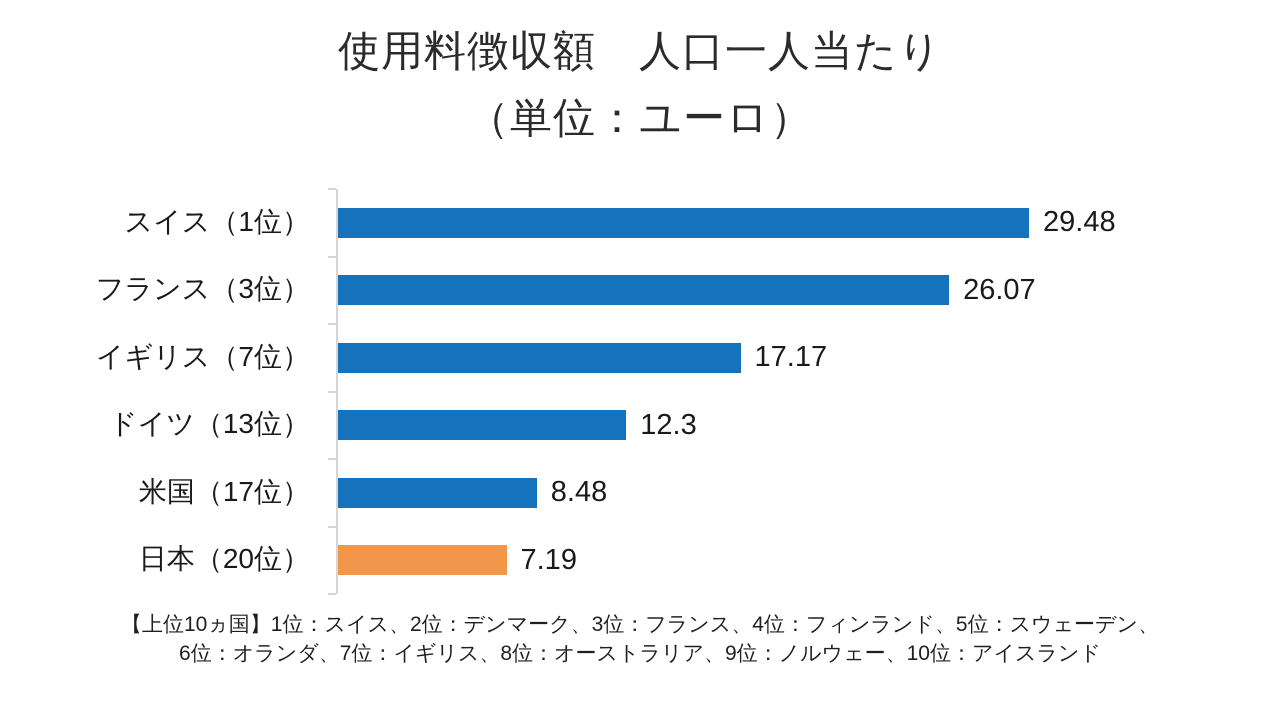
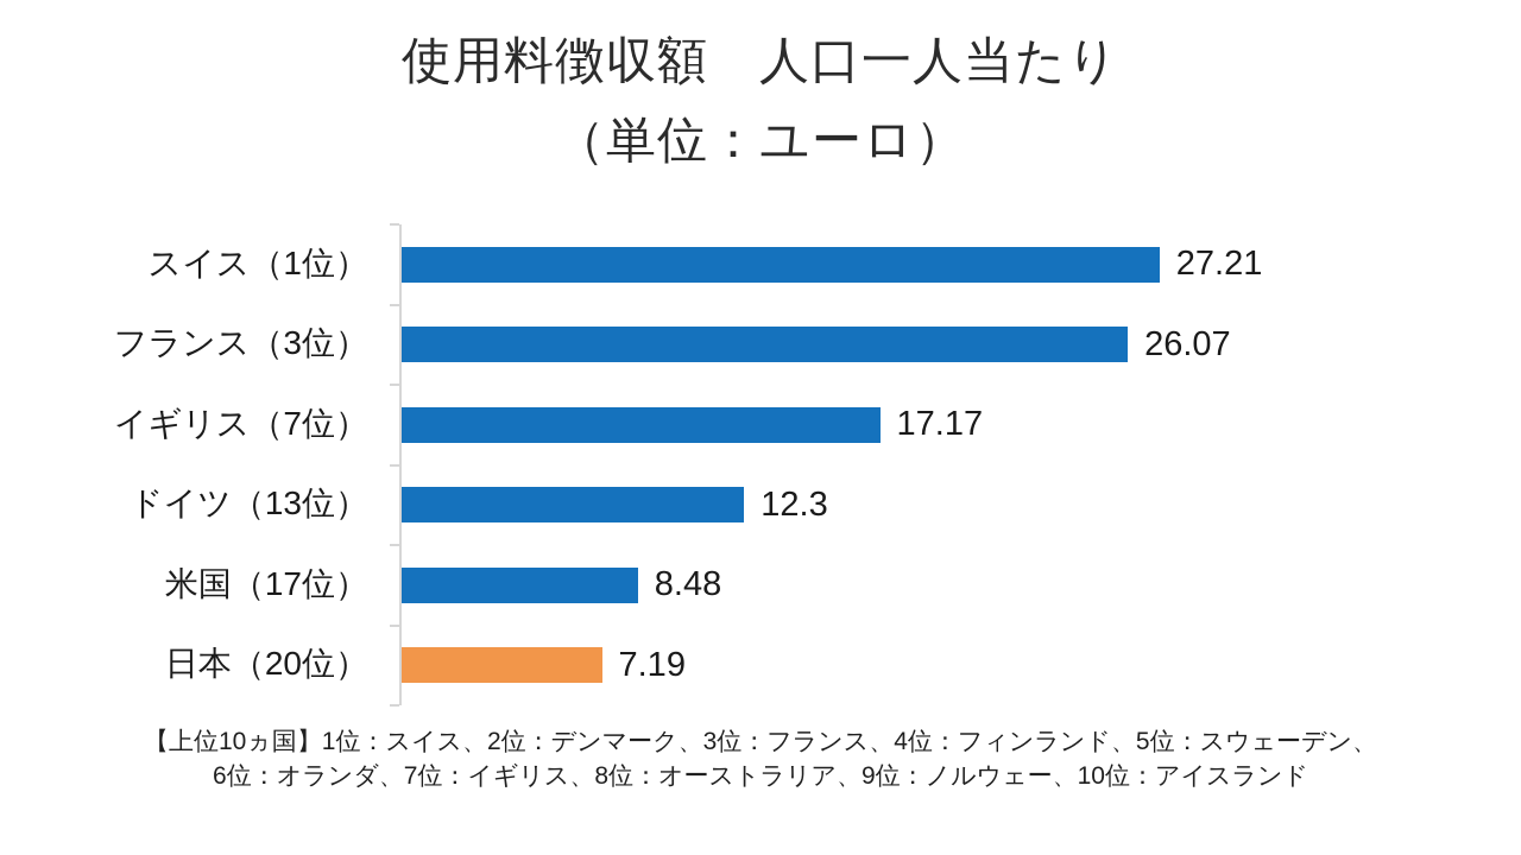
スイス（1位）: 29.48 -> 27.21
